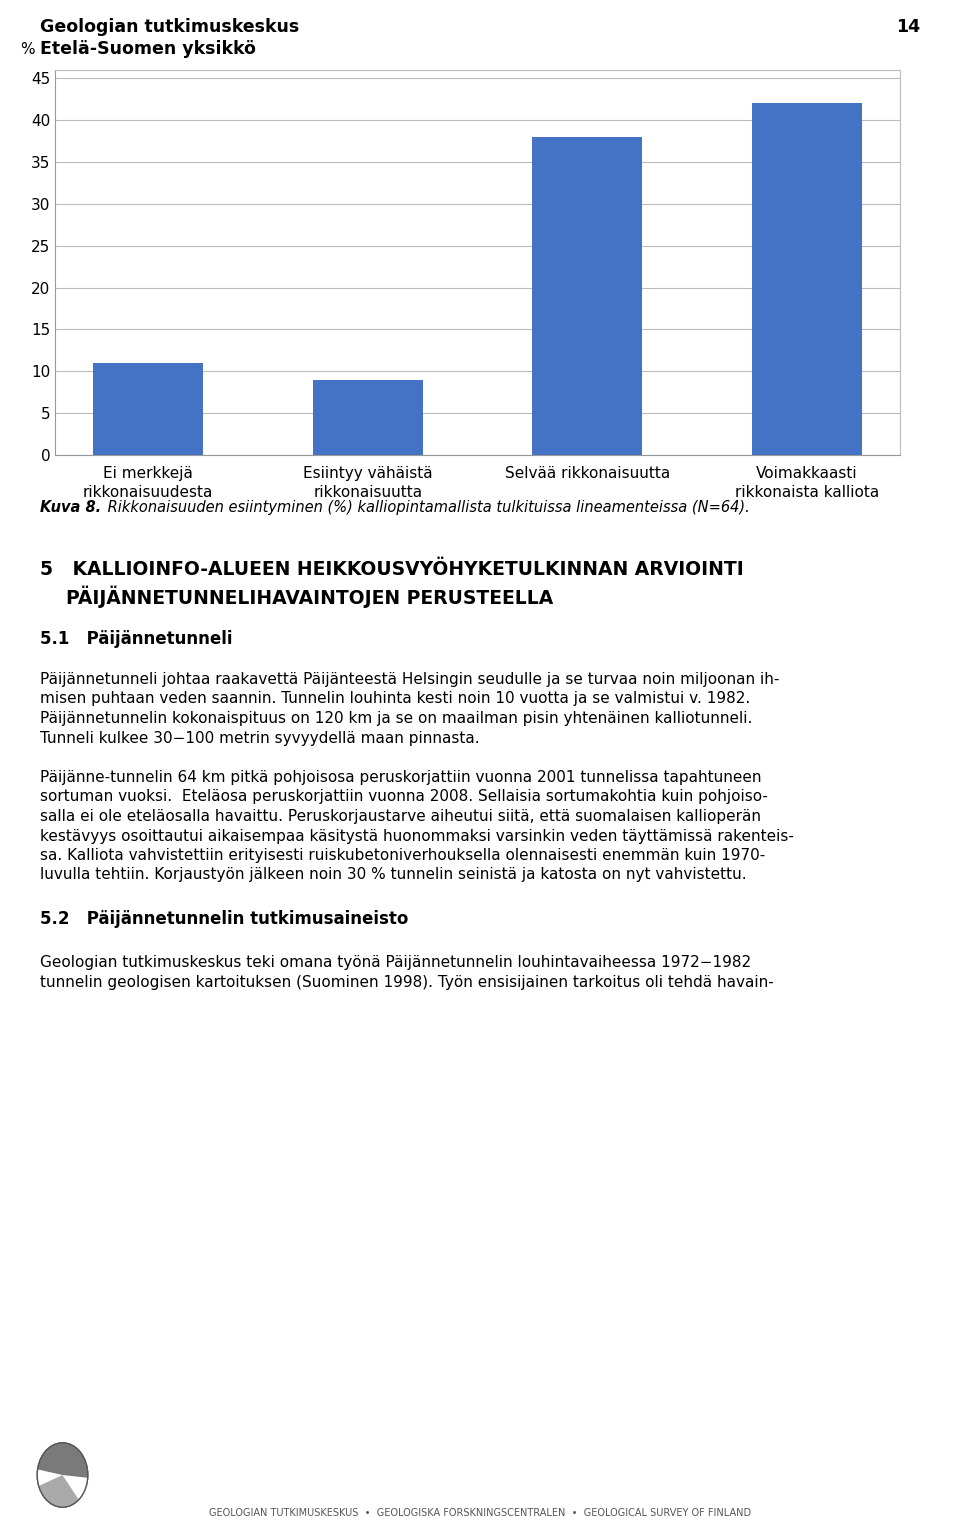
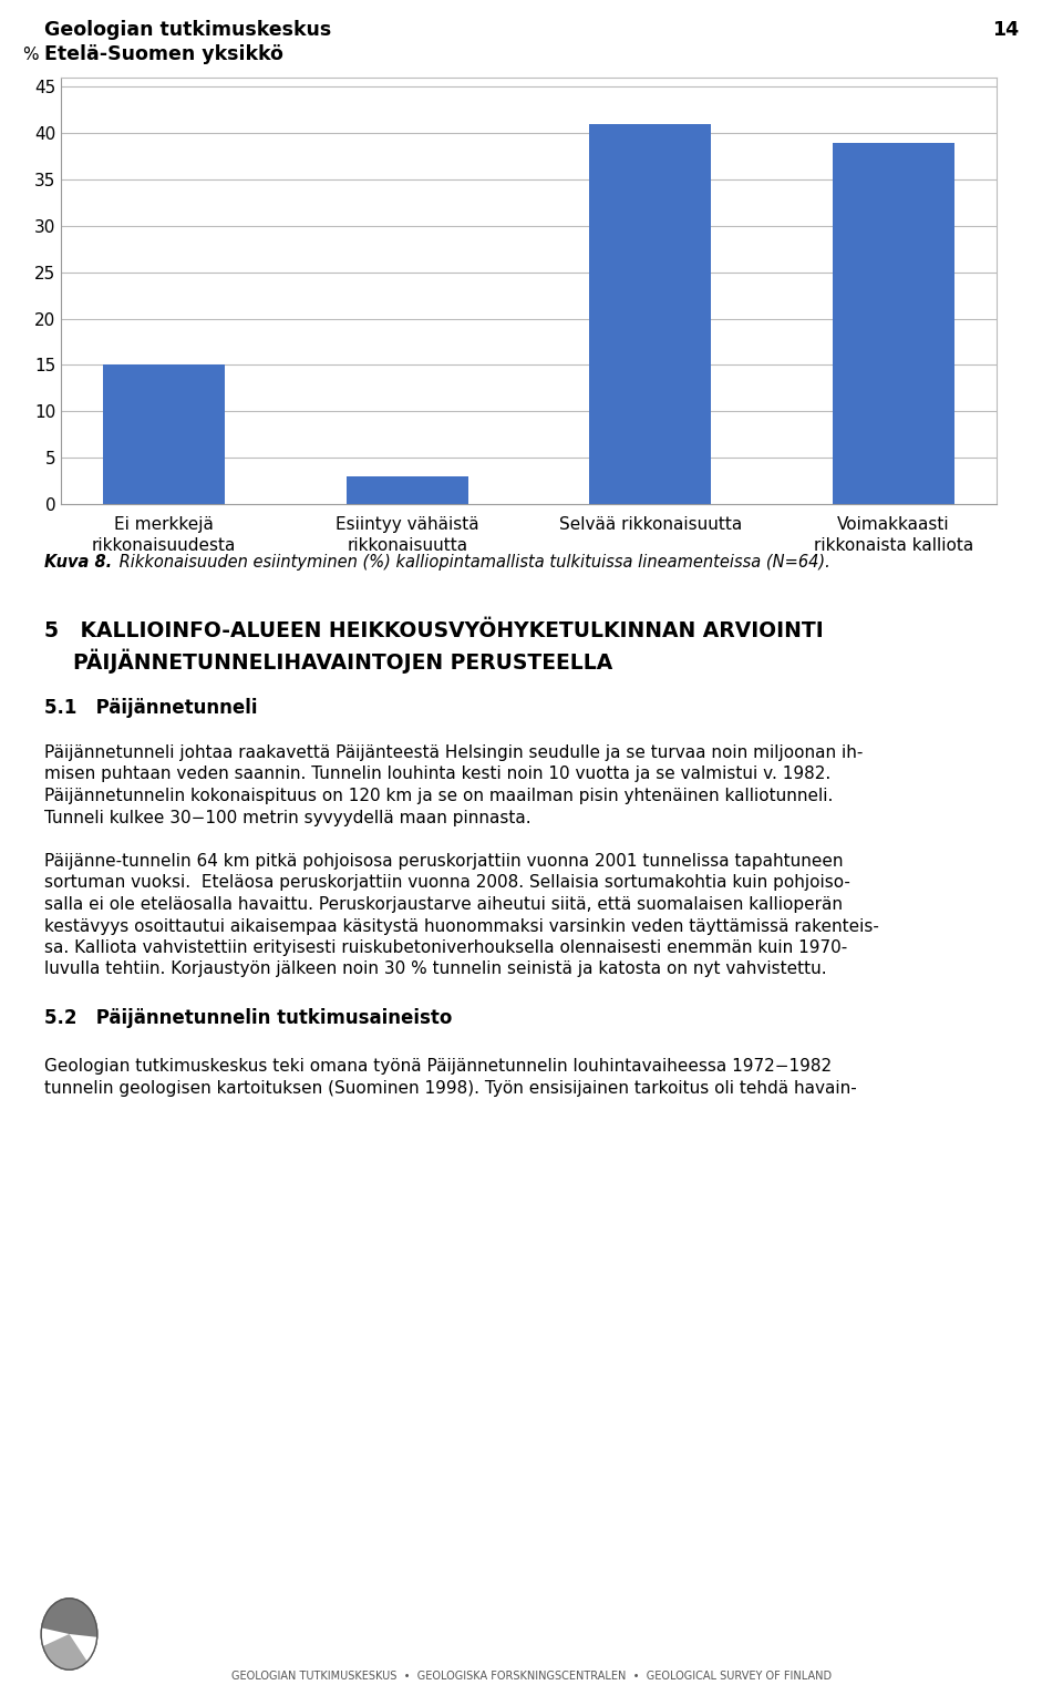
Ei merkkejä rikkonaisuudesta: 11 -> 15
Esiintyy vähäistä rikkonaisuutta: 9 -> 3
Selvää rikkonaisuutta: 38 -> 41
Voimakkaasti rikkonaista kalliota: 42 -> 39
